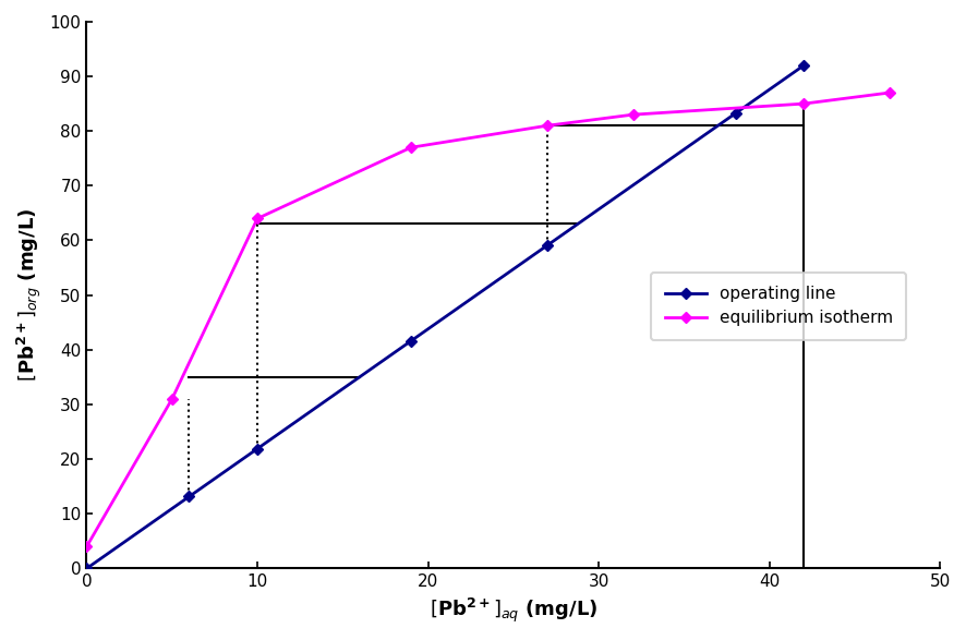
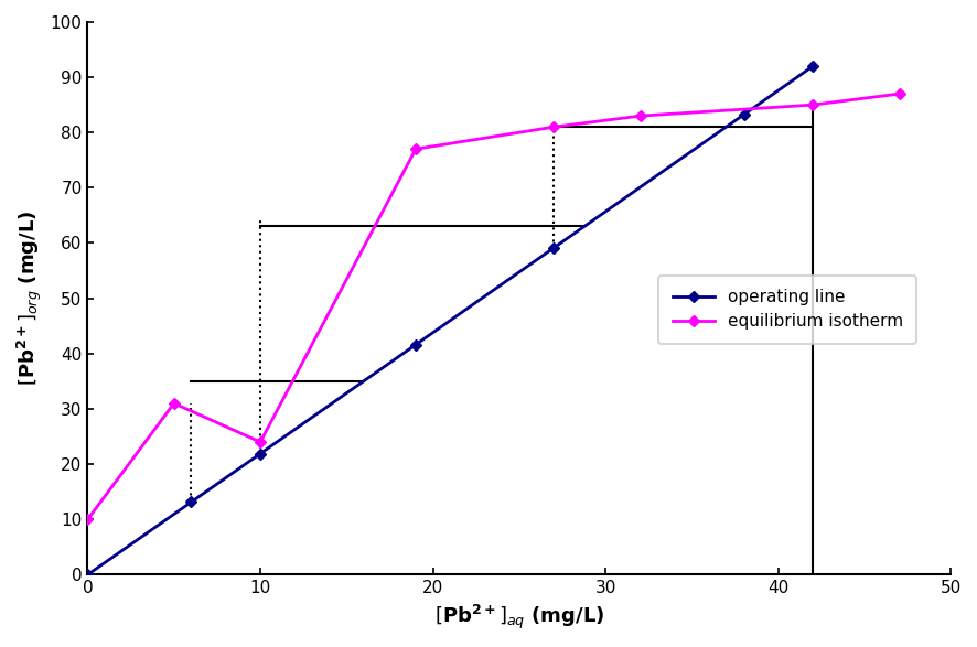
equilibrium isotherm/0: 4 -> 10
equilibrium isotherm/10: 64 -> 24
